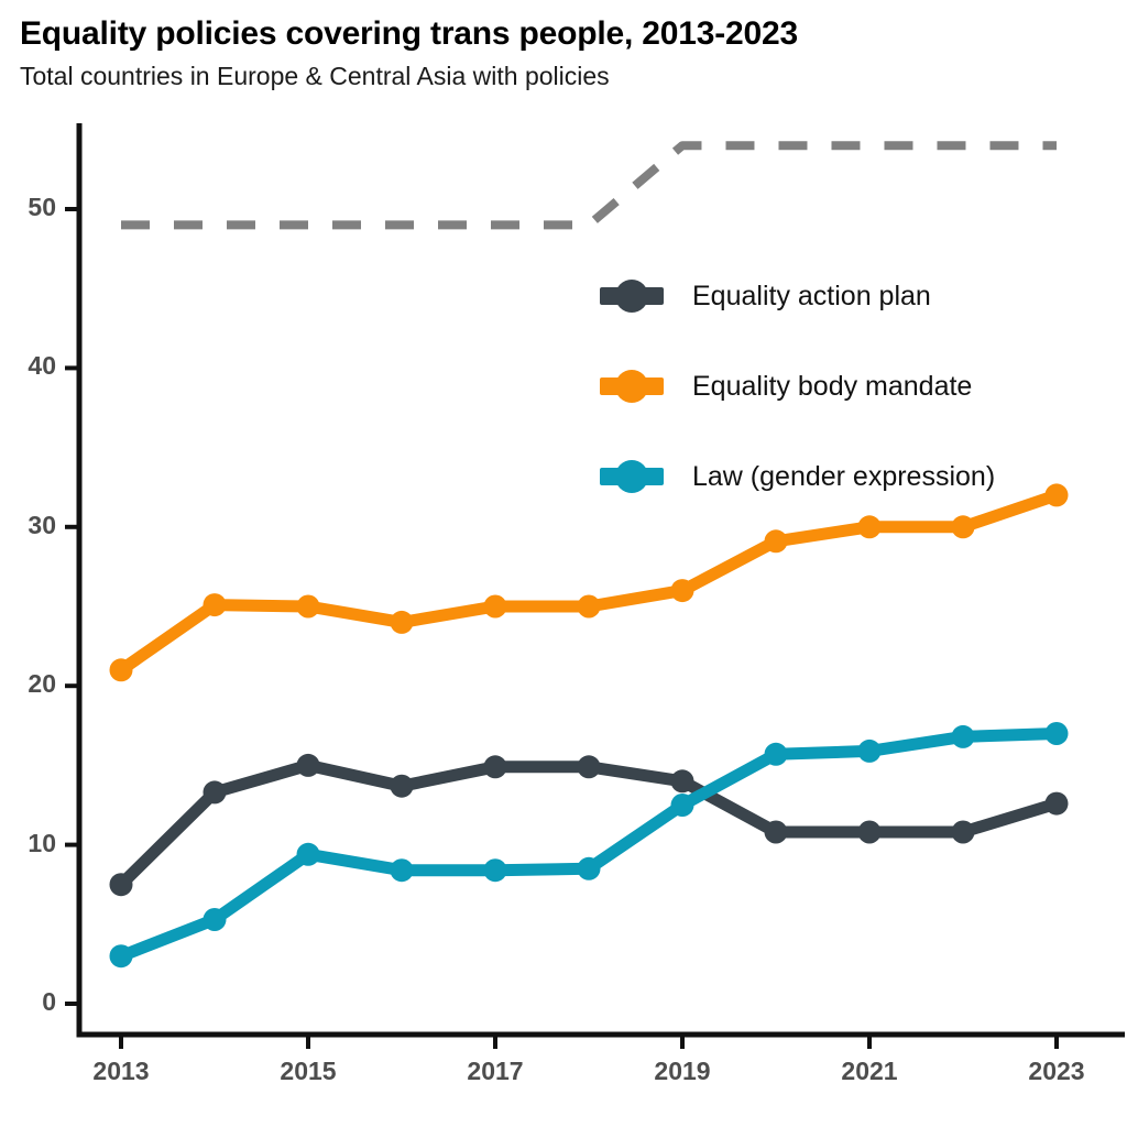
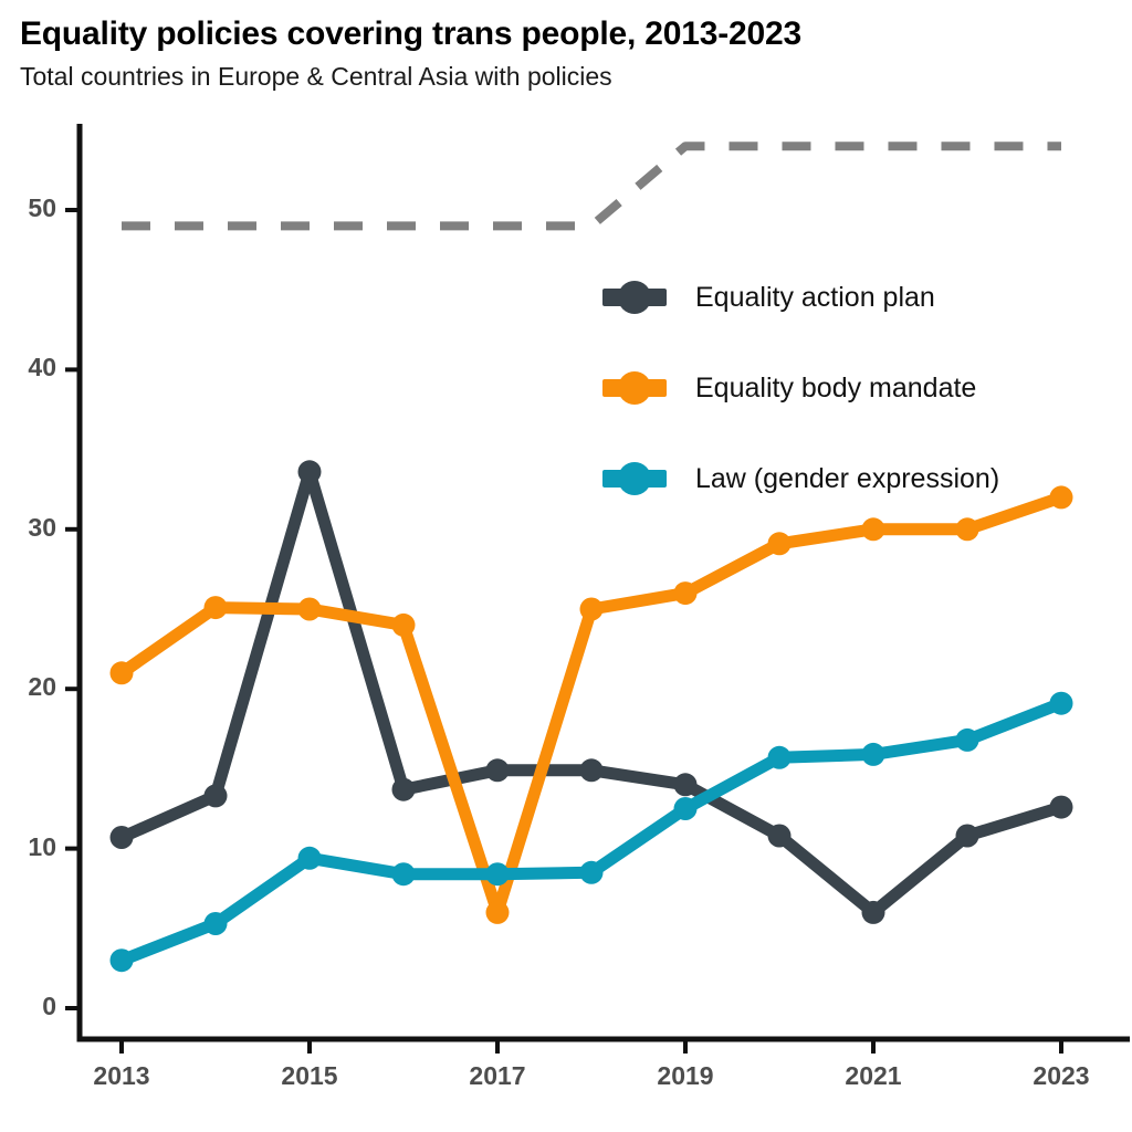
Equality action plan/2013: 7.5 -> 10.7
Equality action plan/2015: 15.0 -> 33.6
Equality body mandate/2017: 25.0 -> 6.0
Equality action plan/2021: 10.8 -> 6.0
Law (gender expression)/2023: 17.0 -> 19.1
